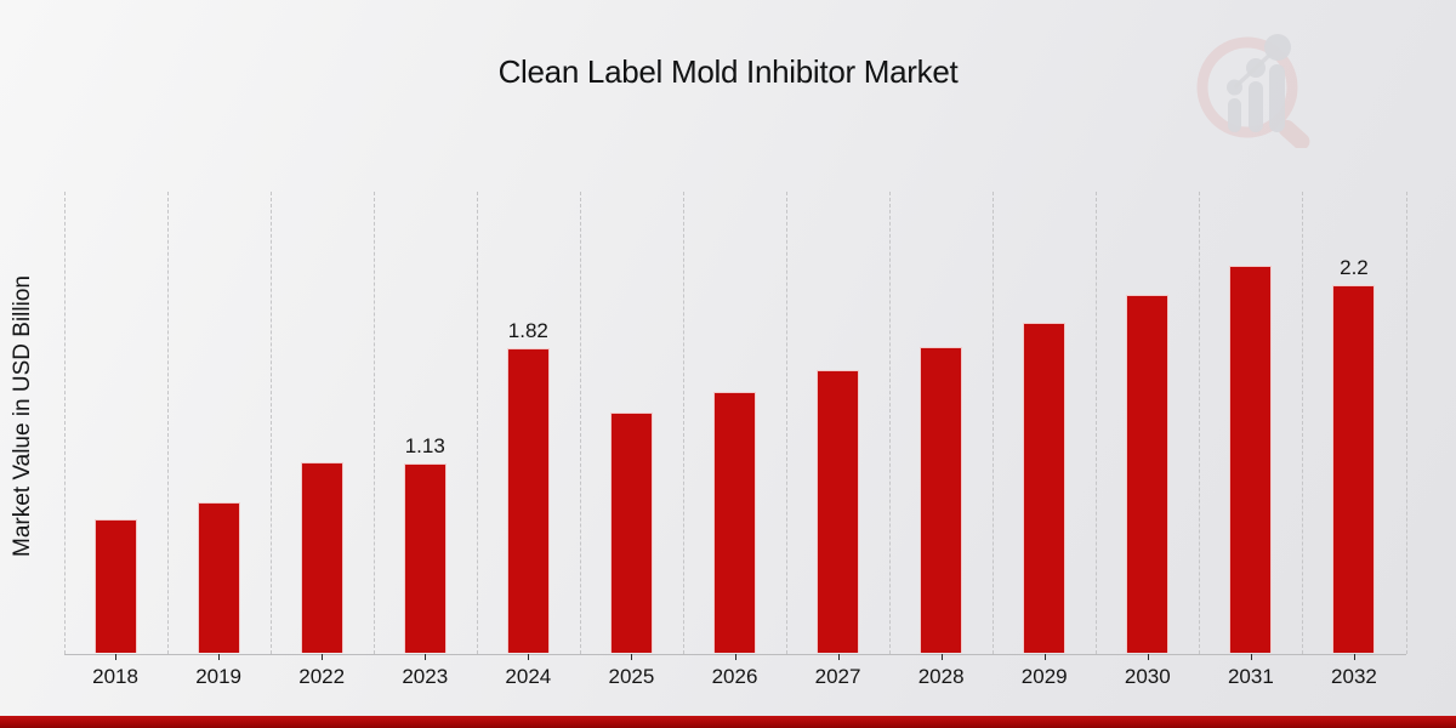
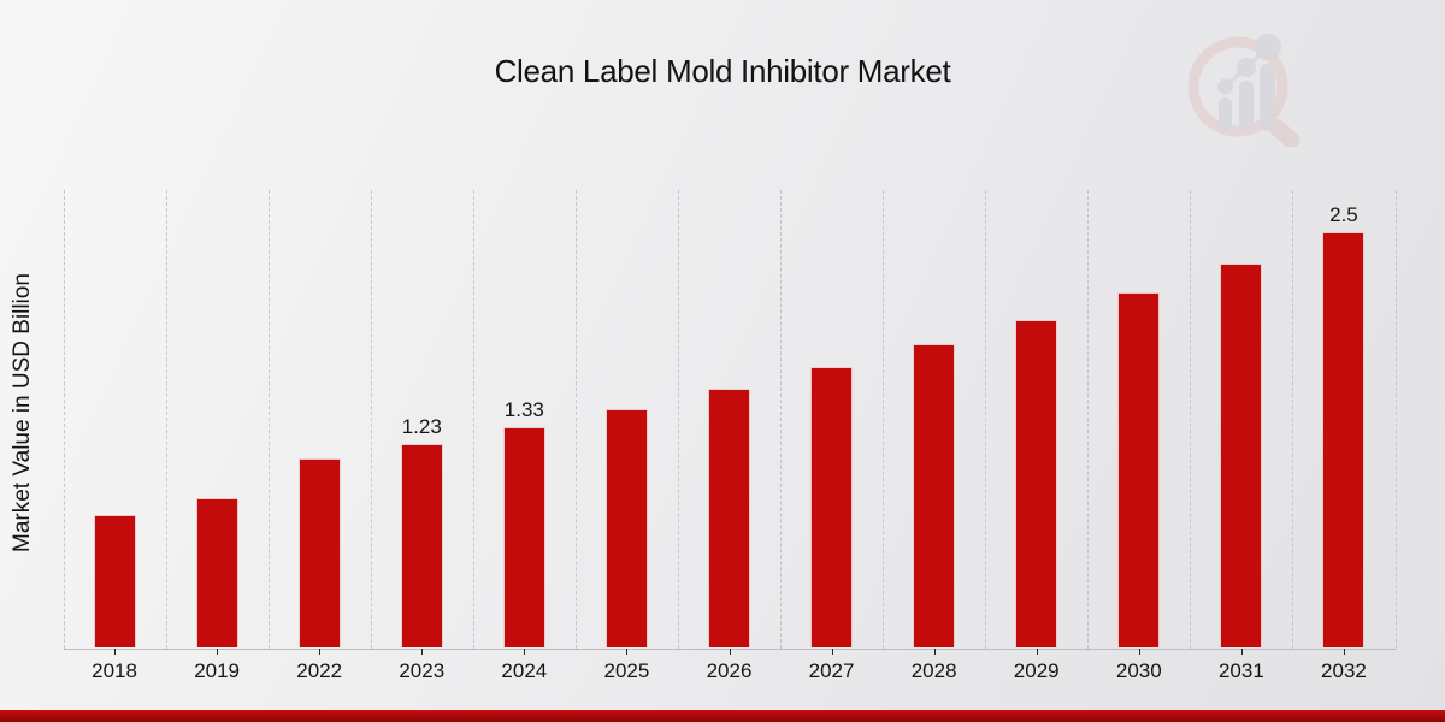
2023: 1.13 -> 1.23
2024: 1.82 -> 1.33
2032: 2.2 -> 2.5
